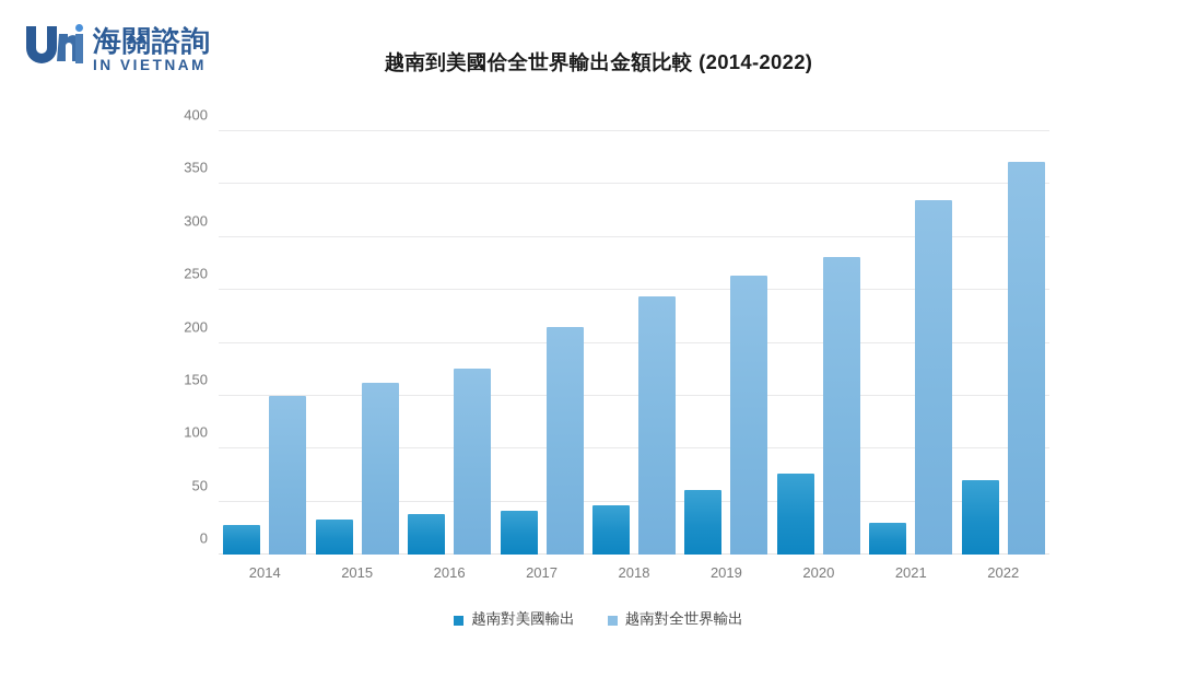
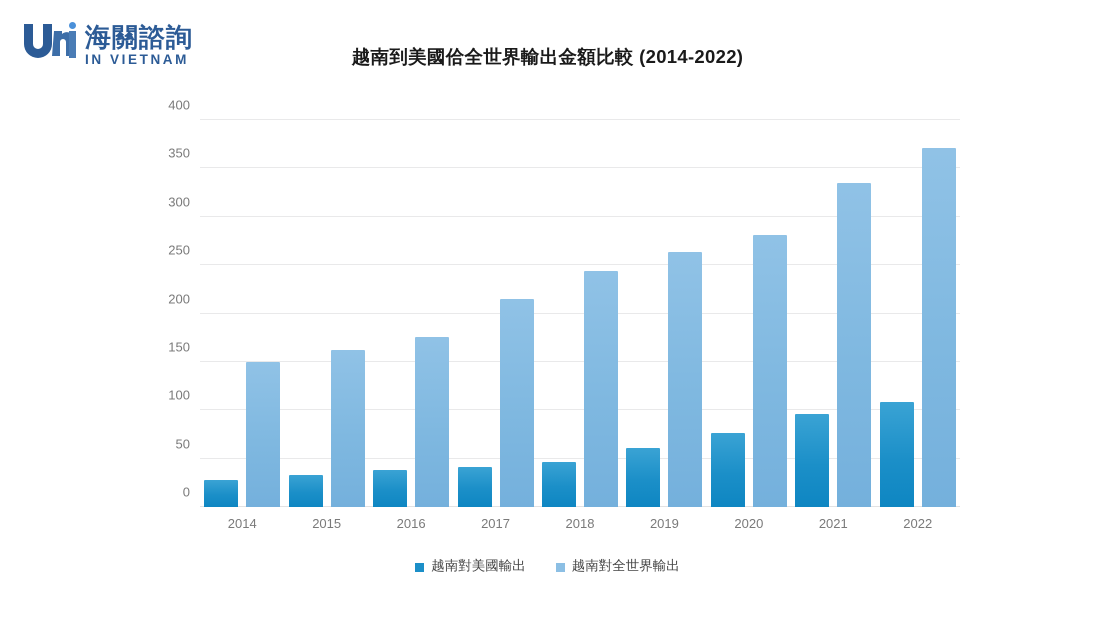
越南對美國輸出/2021: 30 -> 100
越南對美國輸出/2022: 70 -> 110
